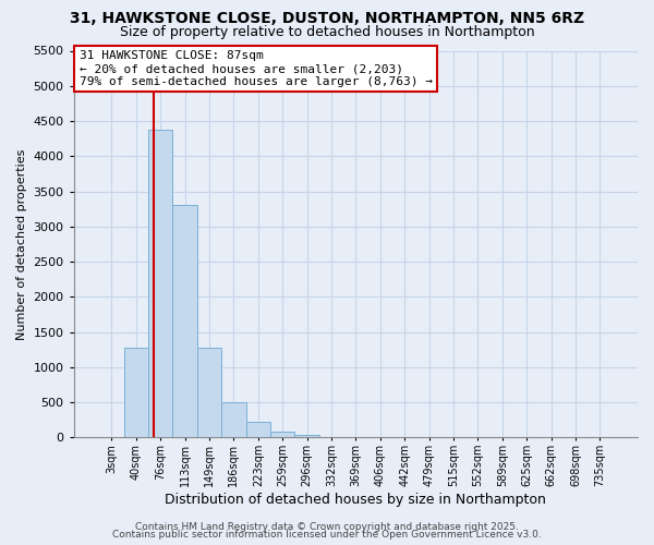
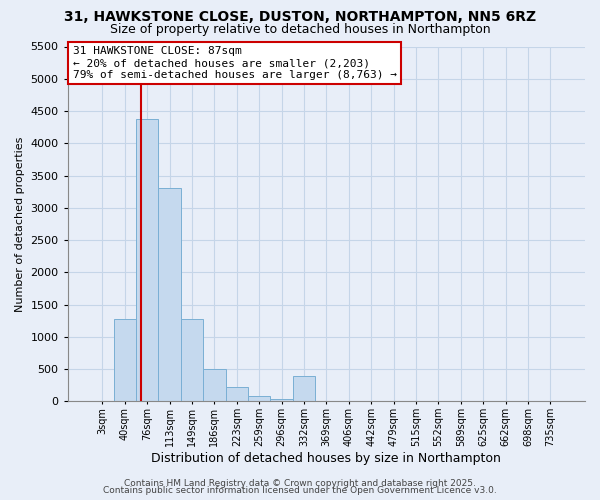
332sqm: 10 -> 400
